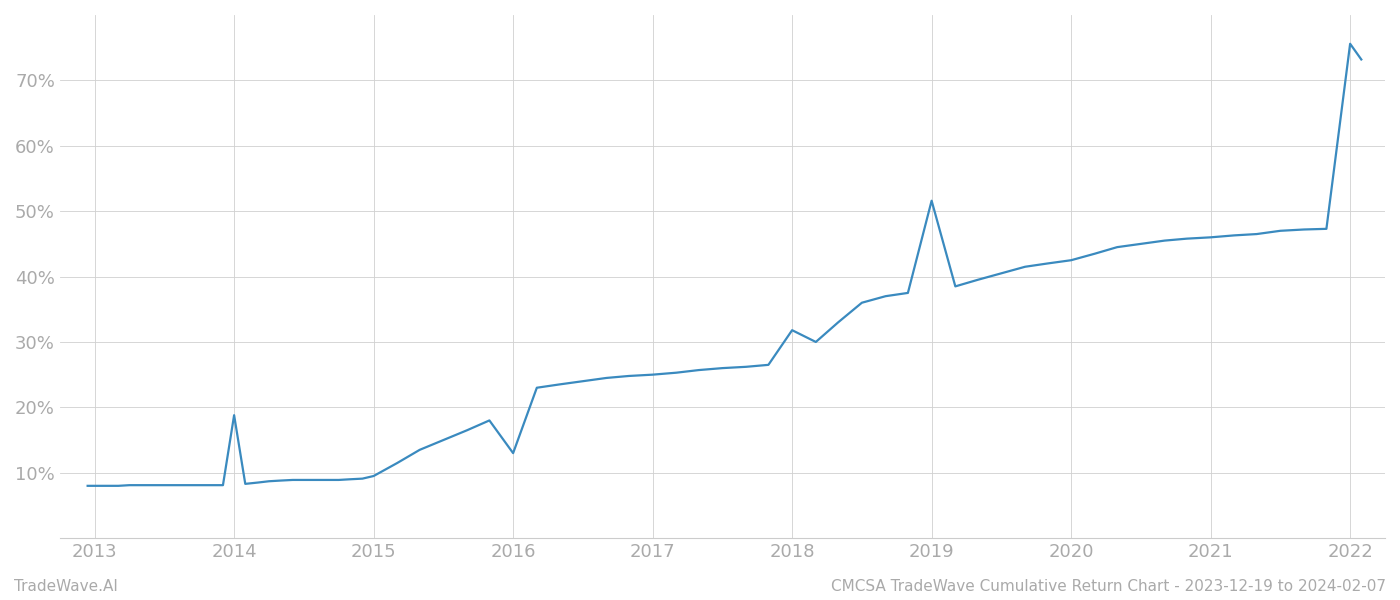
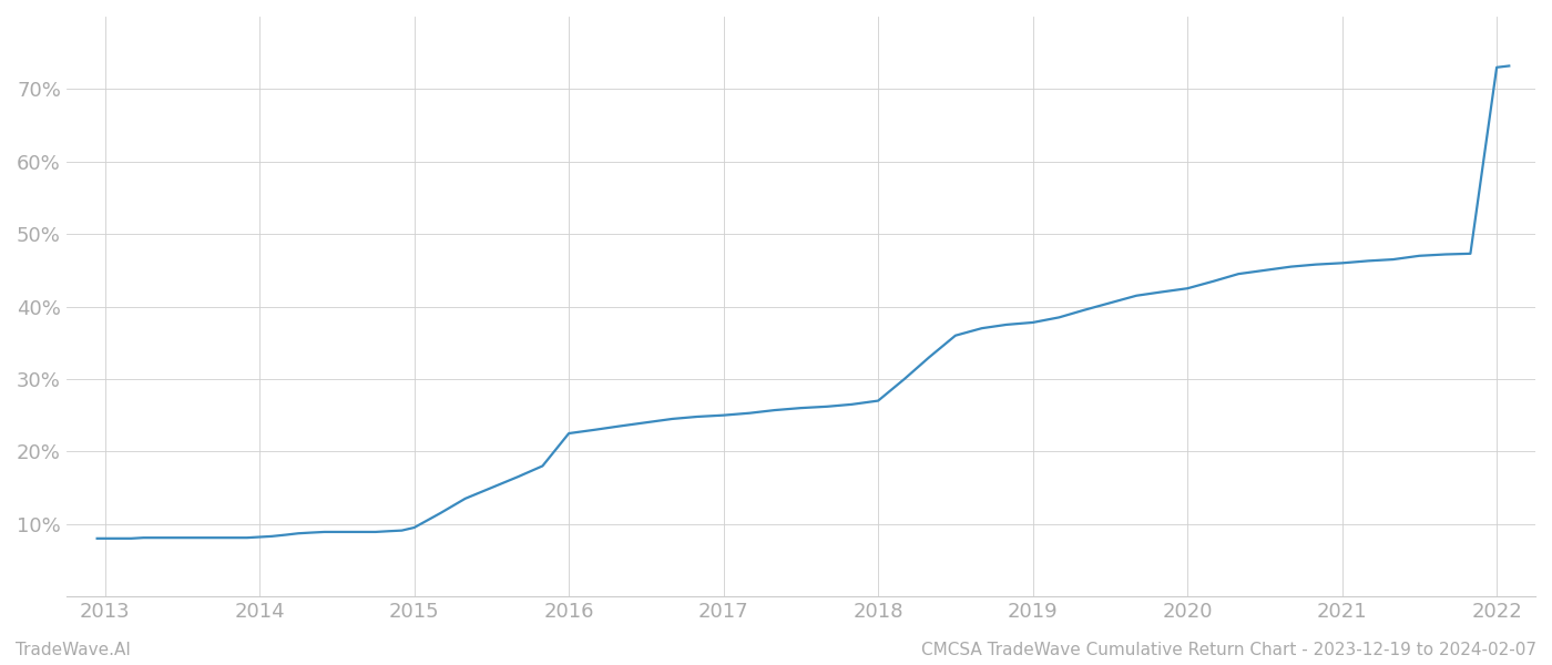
2014: 18.8% -> 8.2%
2016: 13.0% -> 22.5%
2018: 31.8% -> 27.0%
2019: 51.6% -> 37.8%
2022: 75.6% -> 73.0%
